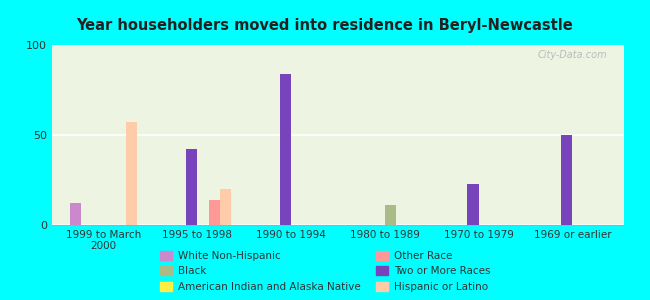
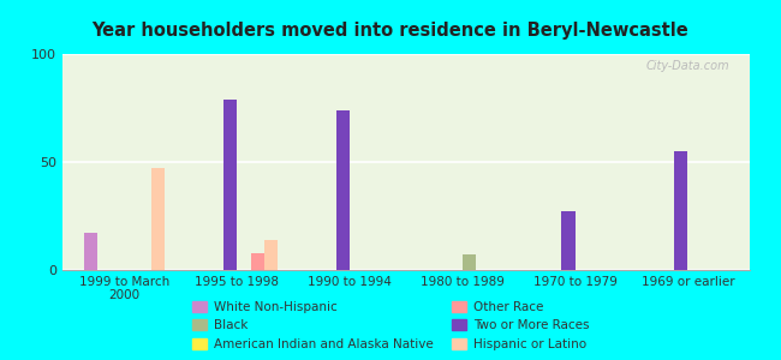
White Non-Hispanic/1999 to March 2000: 12 -> 17
Hispanic or Latino/1999 to March 2000: 57 -> 47
Two or More Races/1995 to 1998: 42 -> 79
Other Race/1995 to 1998: 14 -> 8
Hispanic or Latino/1995 to 1998: 20 -> 14
Two or More Races/1990 to 1994: 84 -> 74
Black/1980 to 1989: 11 -> 7
Two or More Races/1970 to 1979: 23 -> 27
Two or More Races/1969 or earlier: 50 -> 55
